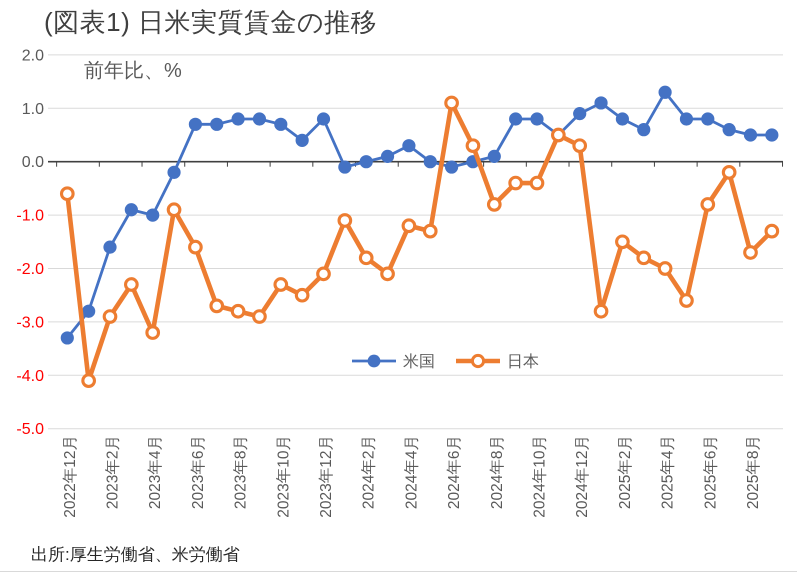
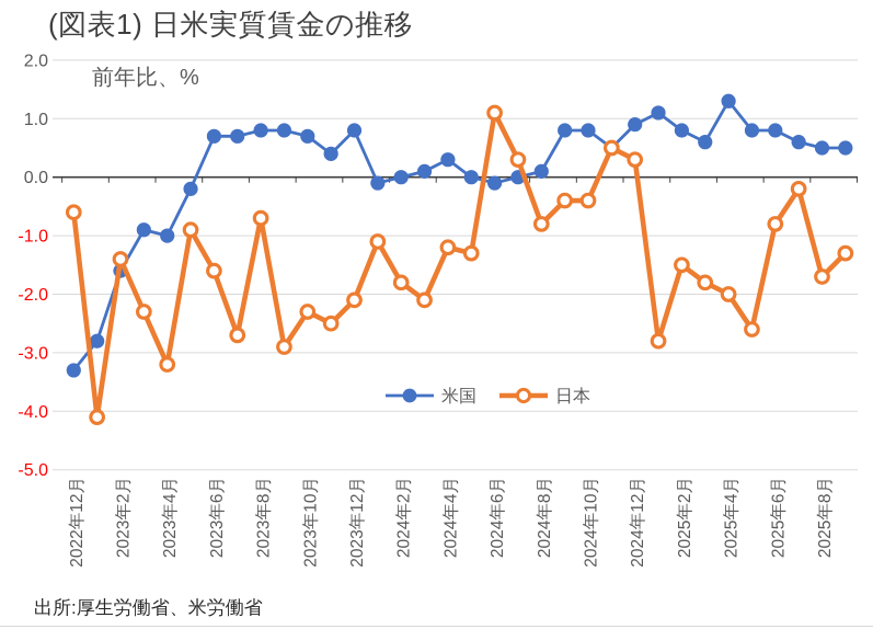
日本/2023年2月: -2.9 -> -1.4
日本/2023年8月: -2.8 -> -0.7
